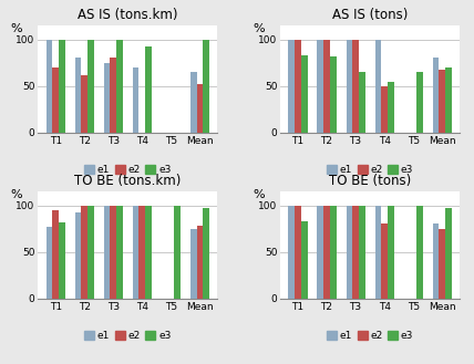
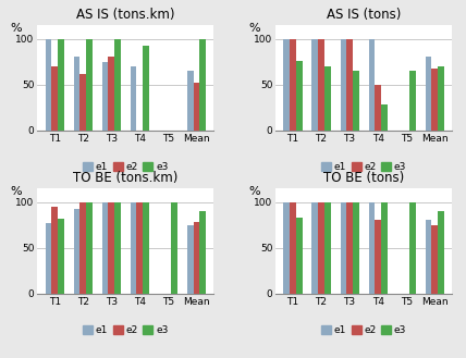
AS IS (tons)/e3/T1: 83 -> 76
AS IS (tons)/e3/T2: 82 -> 70
AS IS (tons)/e3/T4: 55 -> 28
TO BE (tons.km)/e3/Mean: 97 -> 90
TO BE (tons)/e3/Mean: 97 -> 90
